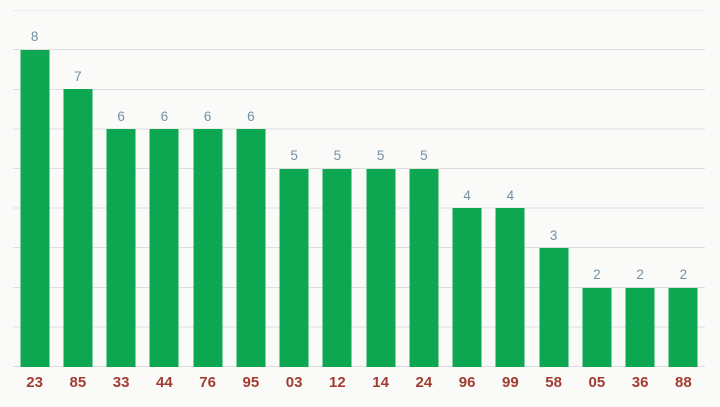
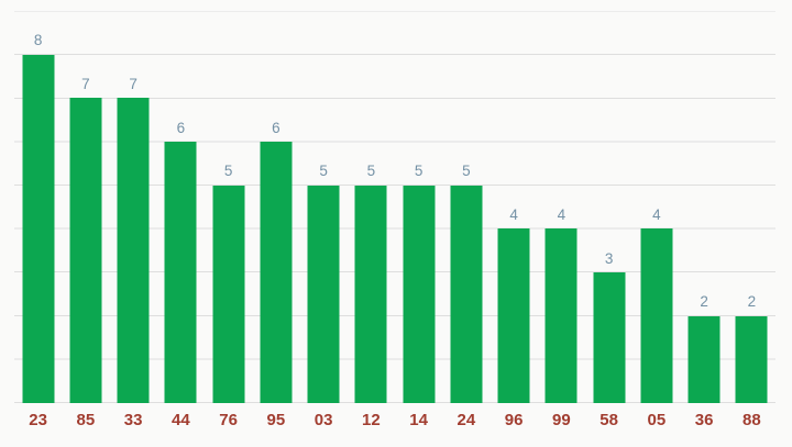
33: 6 -> 7
76: 6 -> 5
05: 2 -> 4
